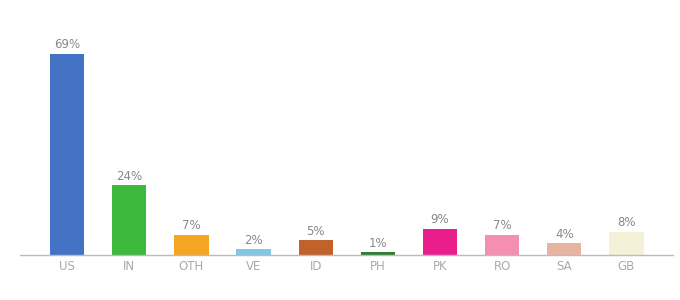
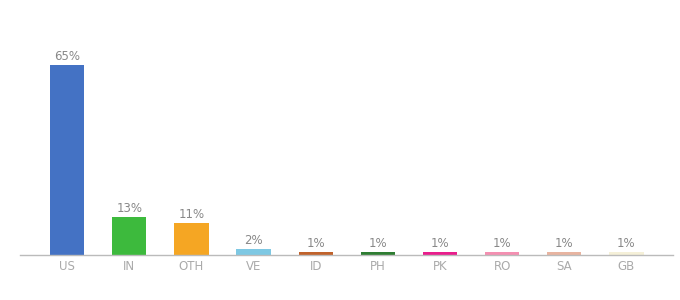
US: 69% -> 65%
IN: 24% -> 13%
OTH: 7% -> 11%
ID: 5% -> 1%
PK: 9% -> 1%
RO: 7% -> 1%
SA: 4% -> 1%
GB: 8% -> 1%
